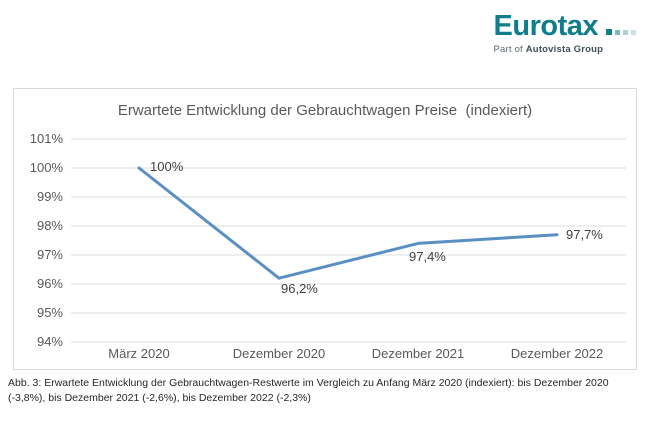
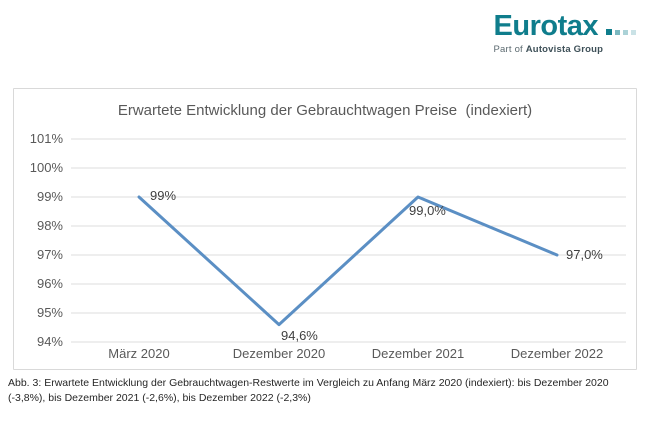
März 2020: 100% -> 99%
Dezember 2020: 96,2% -> 94,6%
Dezember 2021: 97,4% -> 99,0%
Dezember 2022: 97,7% -> 97,0%
